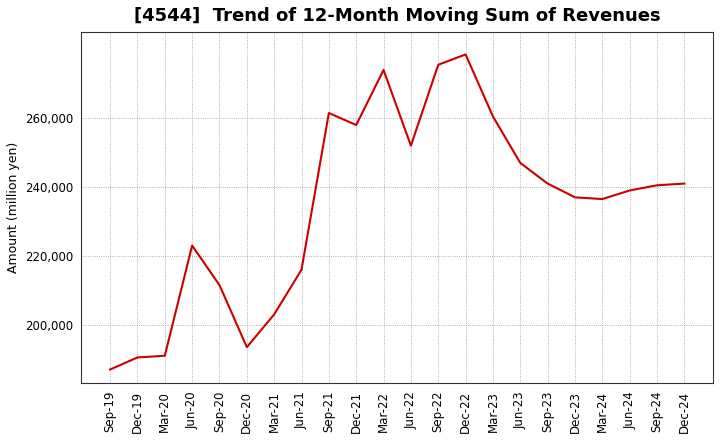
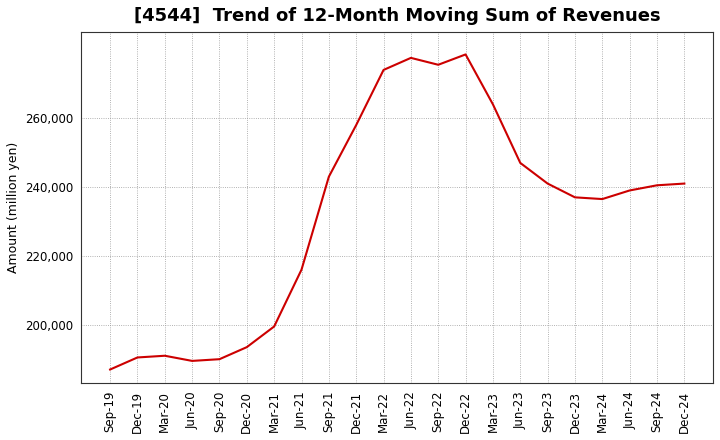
Jun-20: 223,000 -> 189,500
Sep-20: 211,500 -> 190,000
Mar-21: 203,000 -> 199,500
Sep-21: 261,500 -> 243,000
Jun-22: 252,000 -> 277,500
Mar-23: 260,500 -> 264,000
